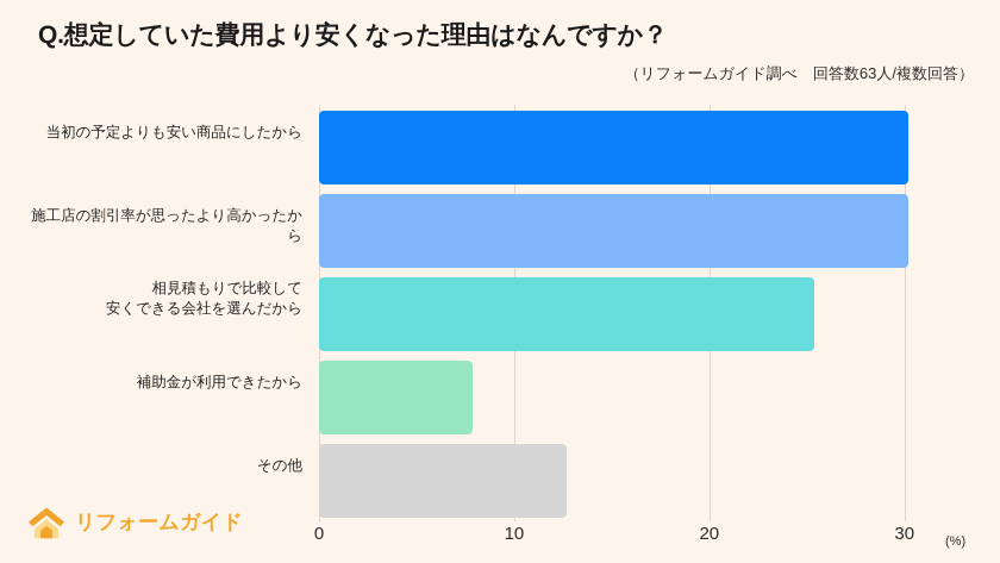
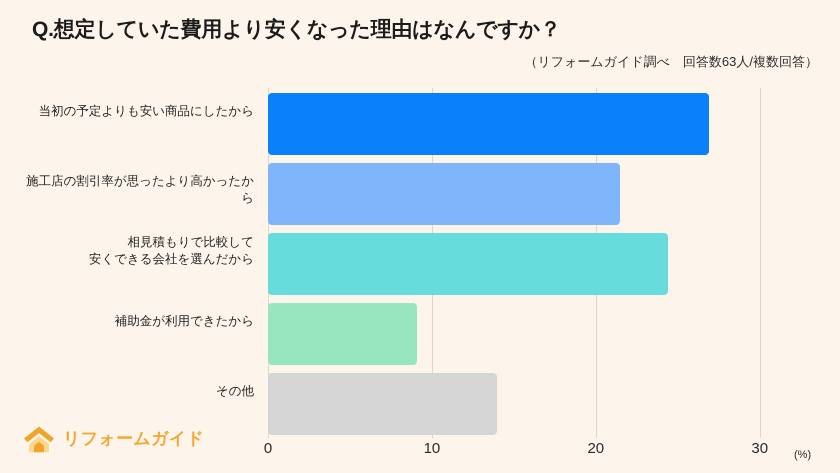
当初の予定よりも安い商品にしたから: 30.2 -> 26.9
施工店の割引率が思ったより高かったから: 30.2 -> 21.5
相見積もりで比較して 安くできる会社を選んだから: 25.4 -> 24.4
補助金が利用できたから: 7.9 -> 9.1
その他: 12.7 -> 14.0
